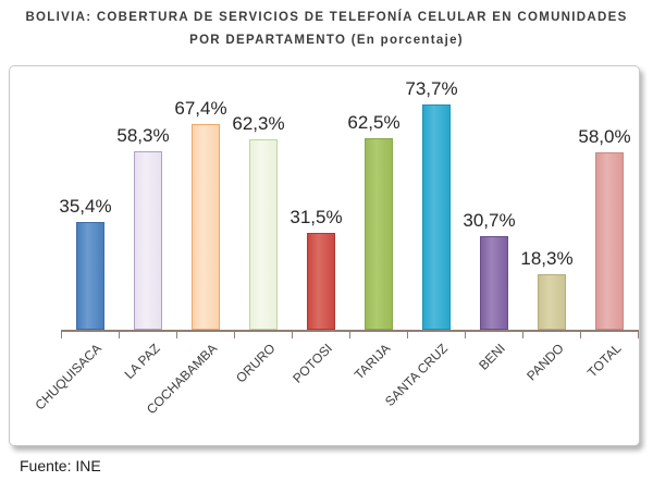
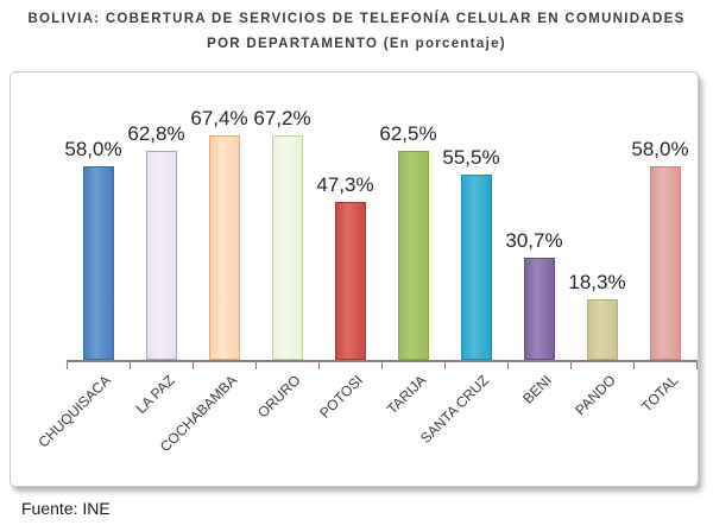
CHUQUISACA: 35,4% -> 58,0%
LA PAZ: 58,3% -> 62,8%
ORURO: 62,3% -> 67,2%
POTOSI: 31,5% -> 47,3%
SANTA CRUZ: 73,7% -> 55,5%
